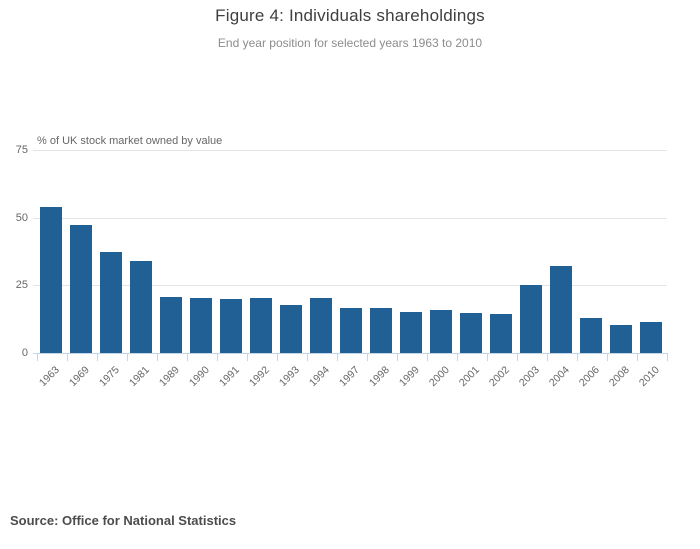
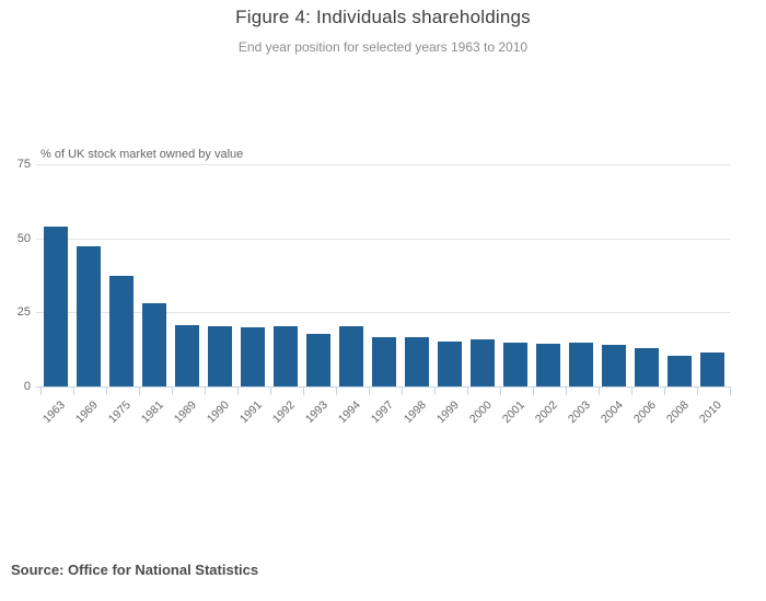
1981: 34 -> 28
2003: 25 -> 15
2004: 32 -> 14
